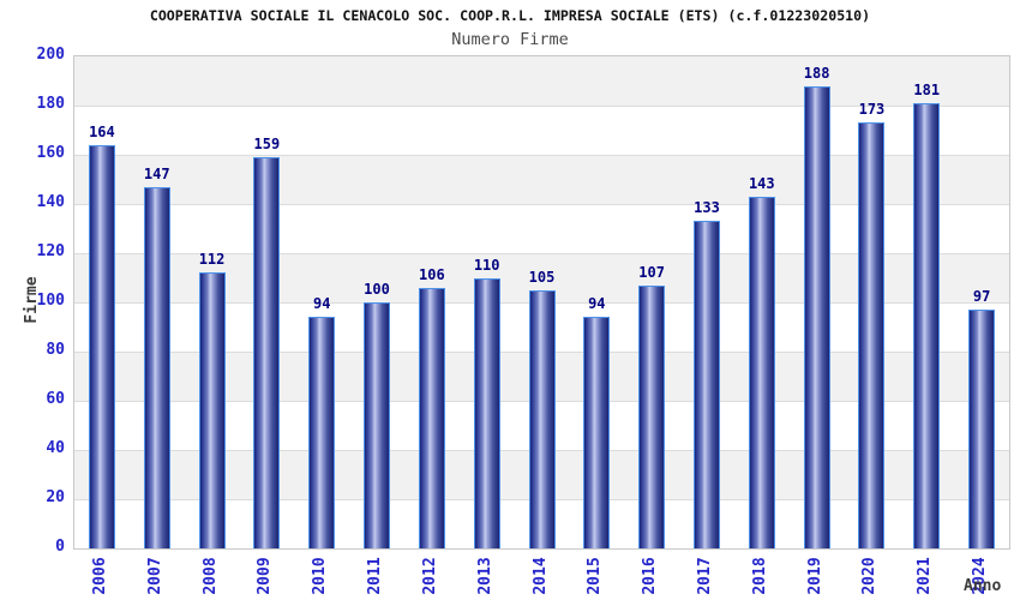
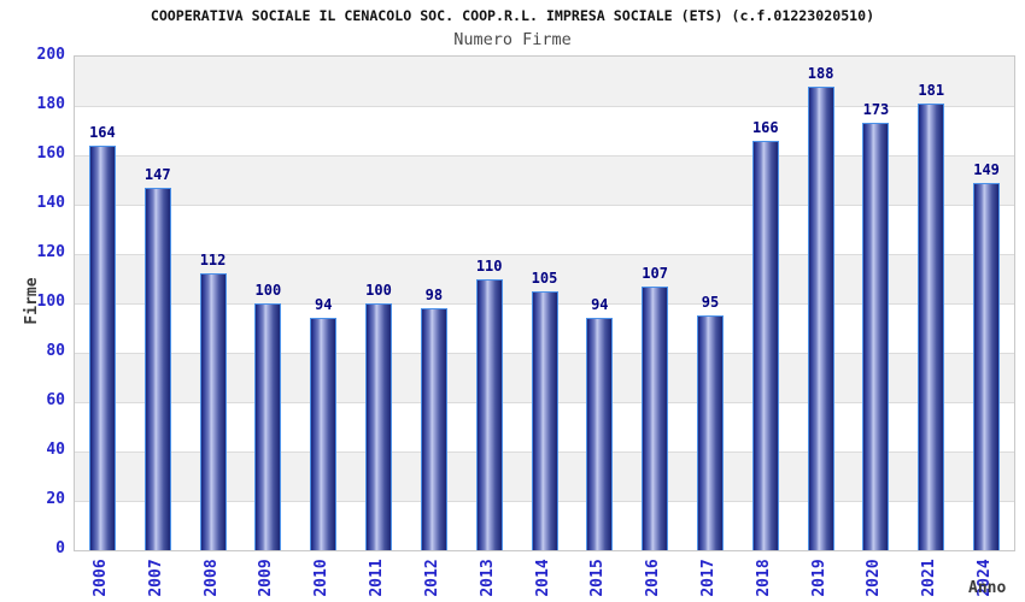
2009: 159 -> 100
2012: 106 -> 98
2017: 133 -> 95
2018: 143 -> 166
2024: 97 -> 149
